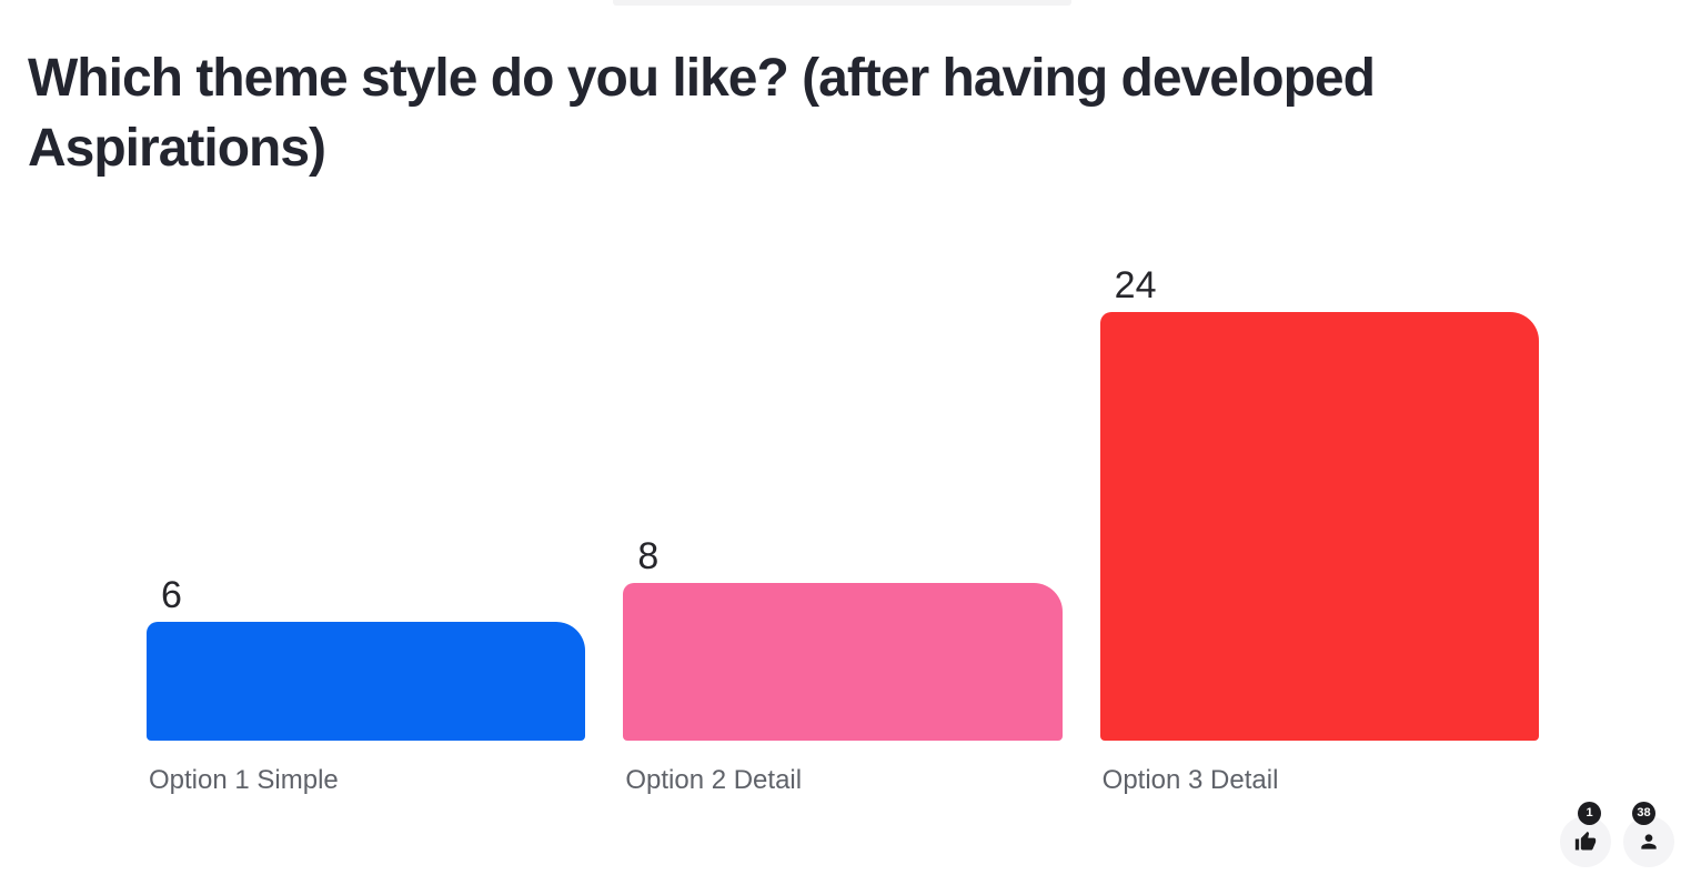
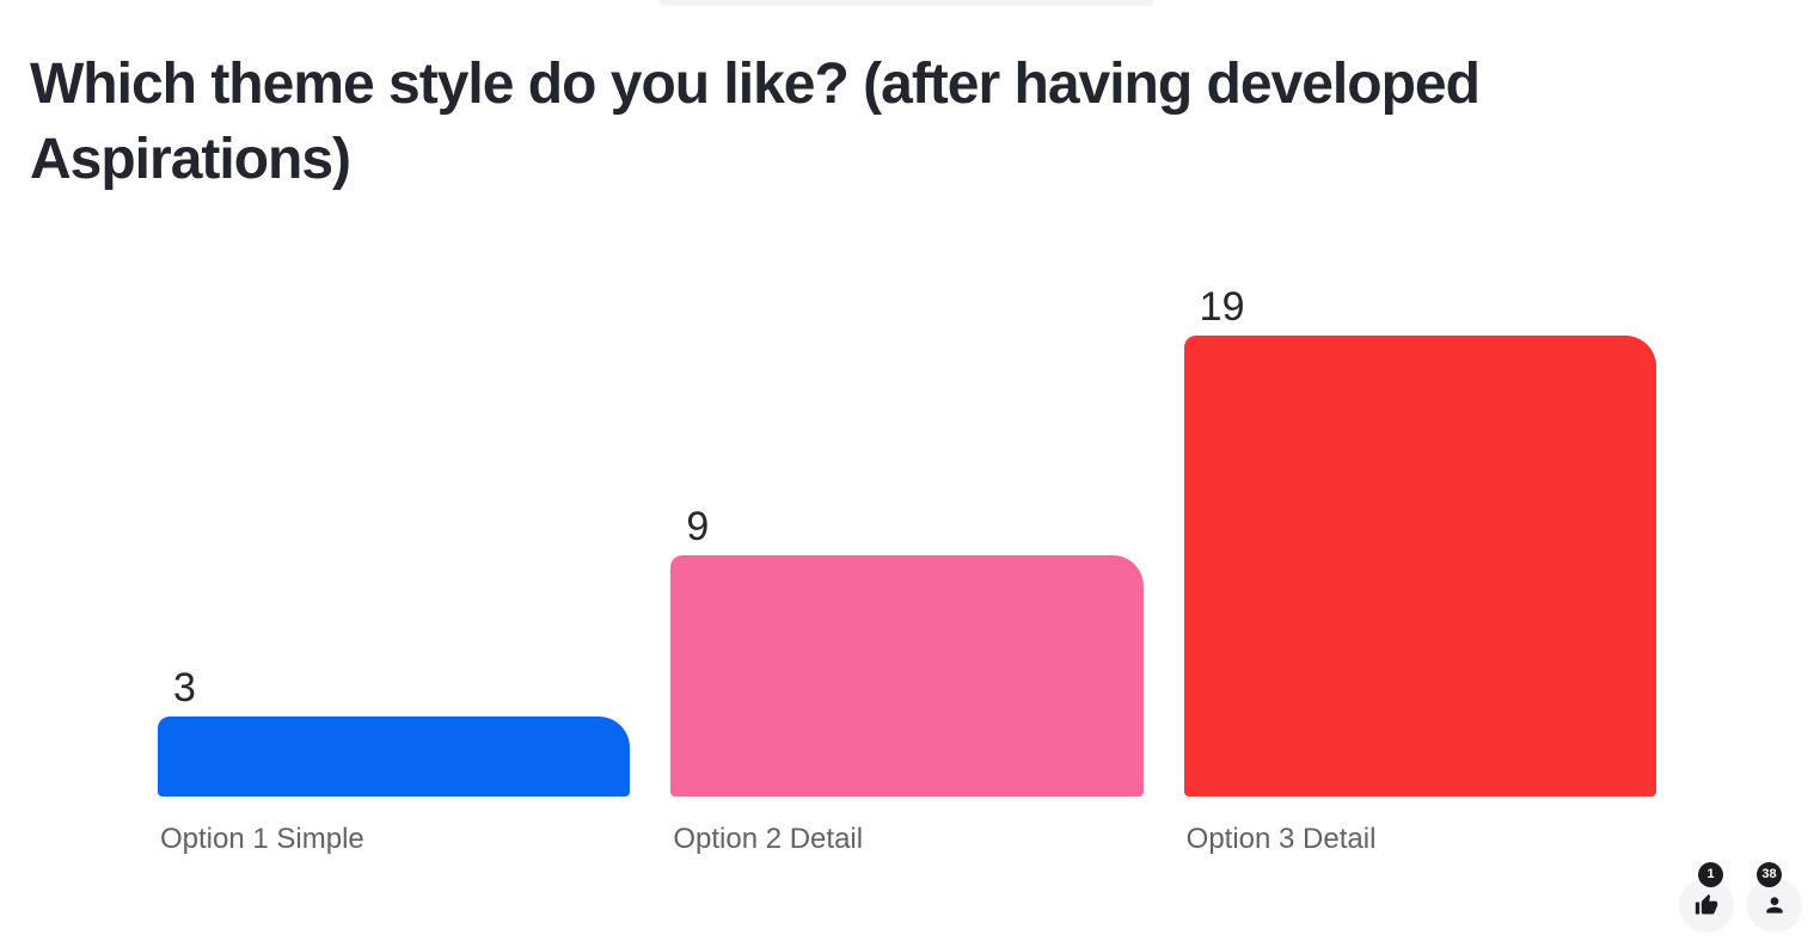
Option 1 Simple: 6 -> 3
Option 2 Detail: 8 -> 9
Option 3 Detail: 24 -> 19
